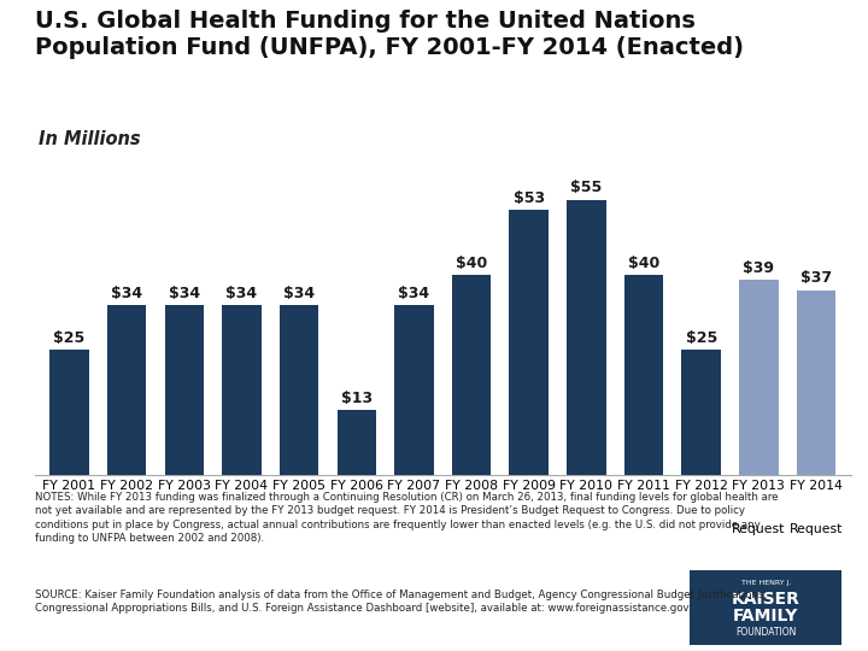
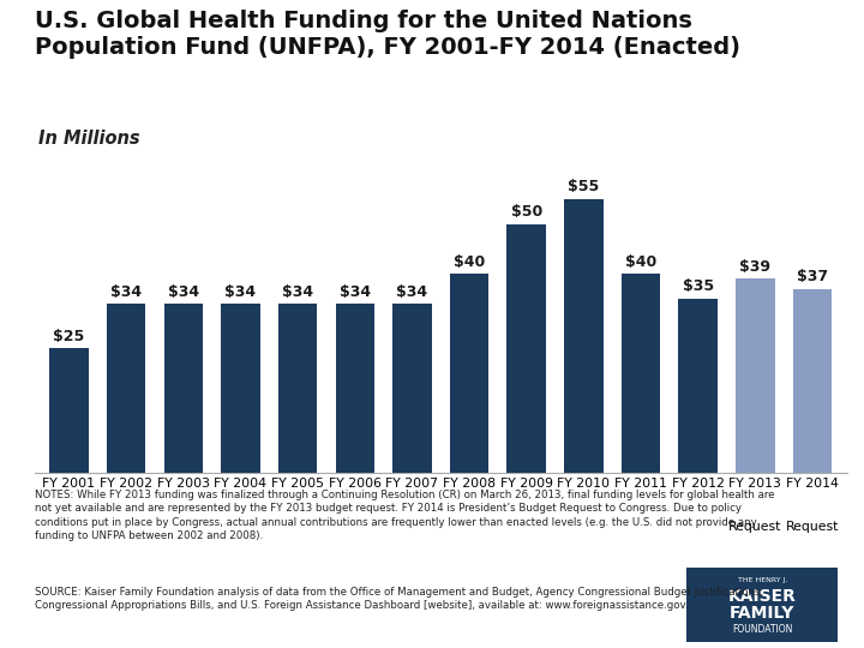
FY 2006: $13 -> $34
FY 2009: $53 -> $50
FY 2012: $25 -> $35
